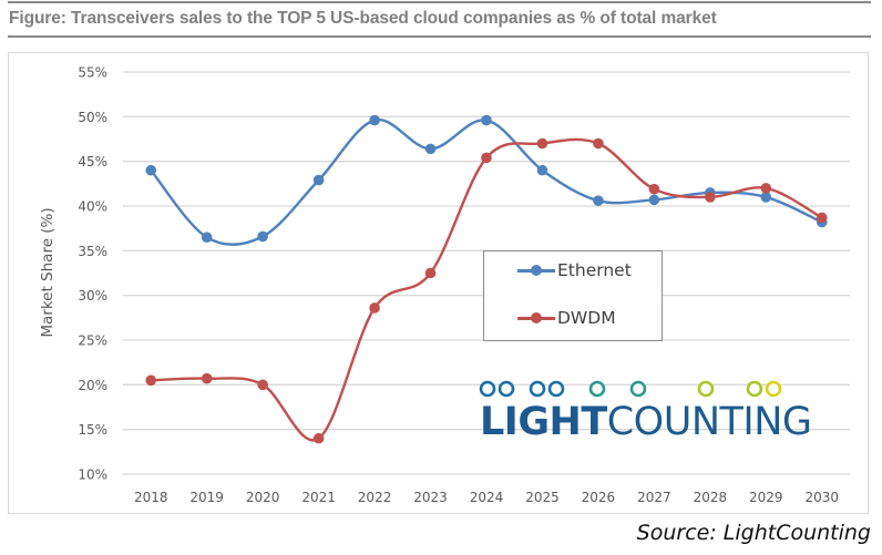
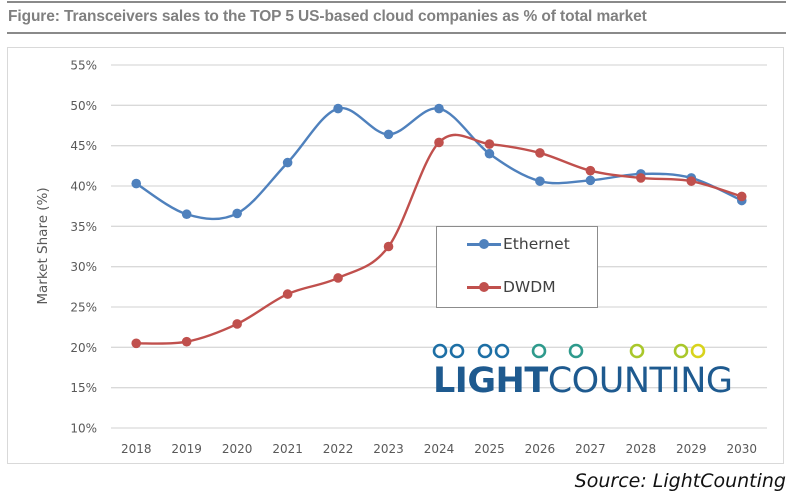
Ethernet/2018: 44% -> 40%
DWDM/2020: 20% -> 23%
DWDM/2021: 14% -> 27%
DWDM/2025: 47% -> 45%
DWDM/2026: 47% -> 44%
DWDM/2029: 42% -> 41%
